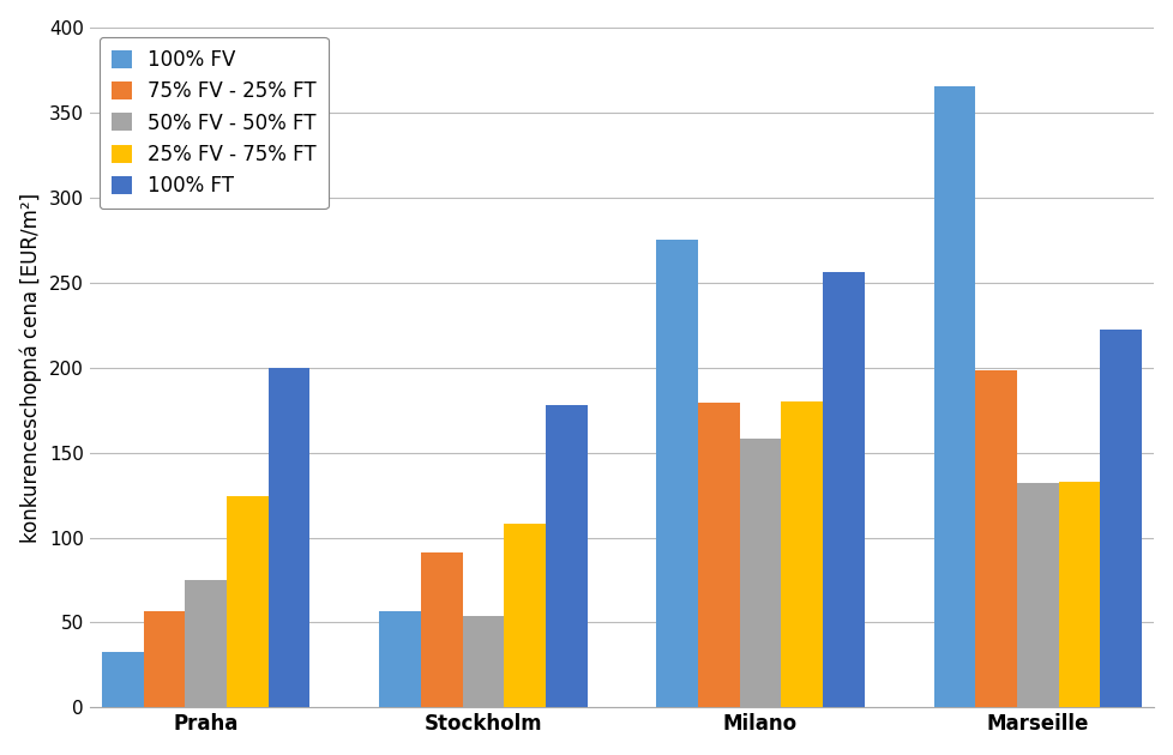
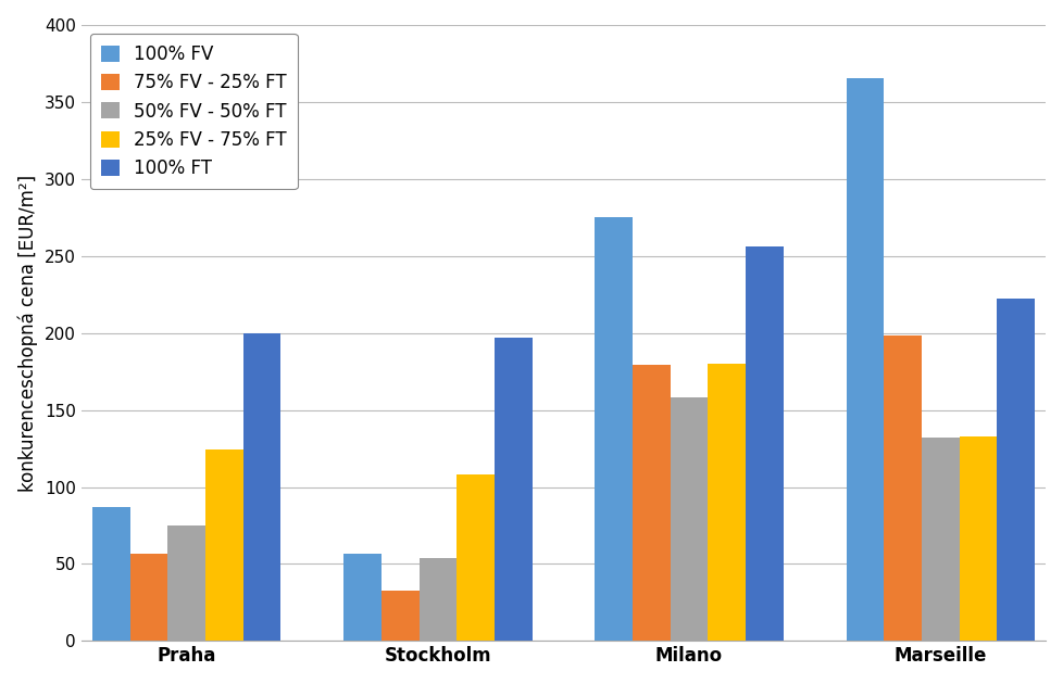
100% FV/Praha: 33 -> 87
75% FV - 25% FT/Stockholm: 91 -> 33
100% FT/Stockholm: 178 -> 197
